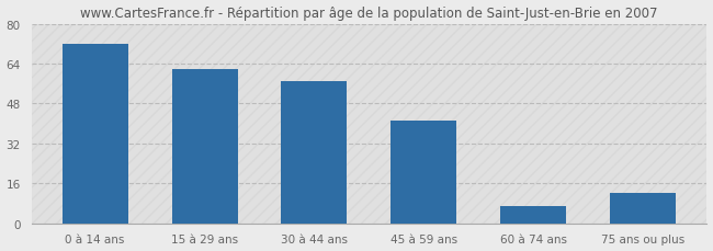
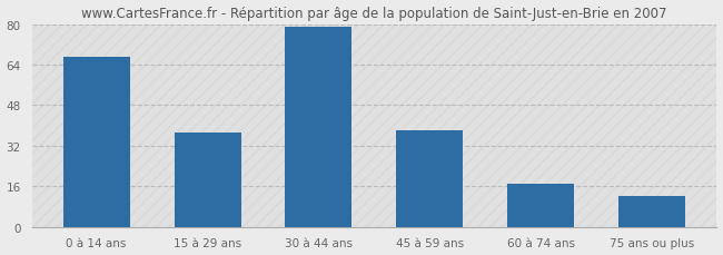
0 à 14 ans: 72 -> 67
15 à 29 ans: 62 -> 37
30 à 44 ans: 57 -> 79
45 à 59 ans: 41 -> 38
60 à 74 ans: 7 -> 17
